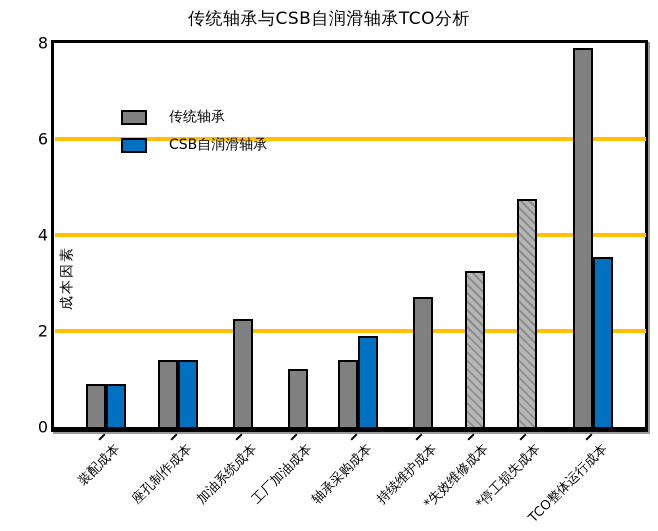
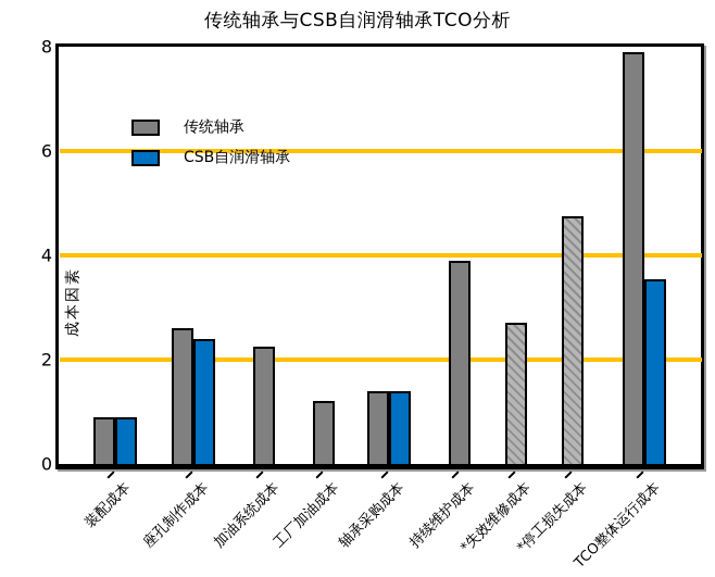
传统轴承/座孔制作成本: 1.4 -> 2.6
CSB自润滑轴承/座孔制作成本: 1.4 -> 2.4
CSB自润滑轴承/轴承采购成本: 1.9 -> 1.4
传统轴承/持续维护成本: 2.7 -> 3.9
传统轴承/*失效维修成本: 3.2 -> 2.7
